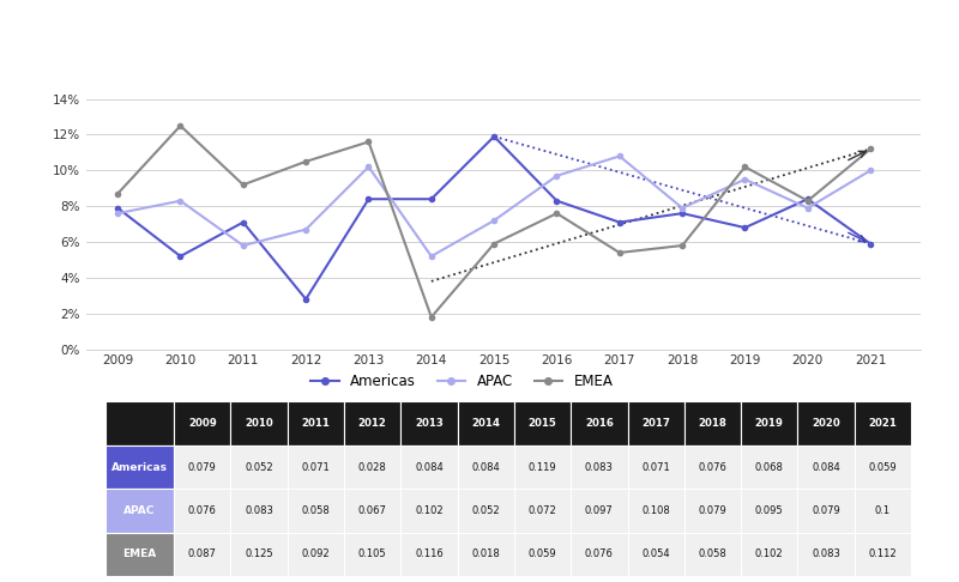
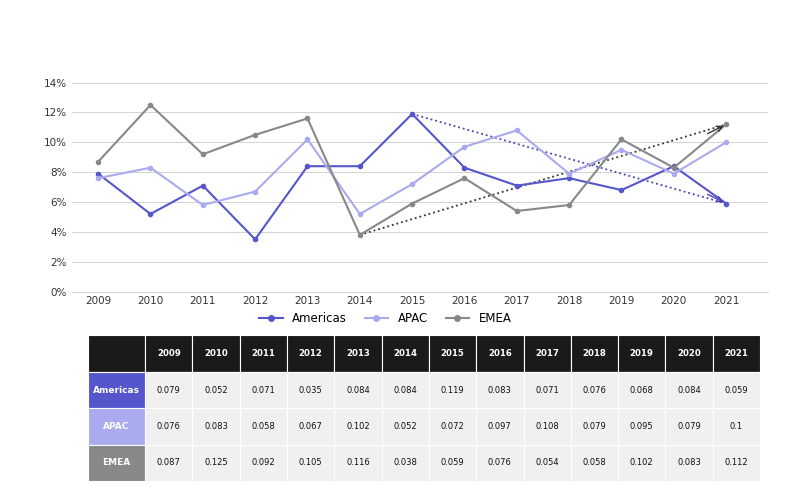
Americas/2012: 0.028 -> 0.035
EMEA/2014: 0.018 -> 0.038
